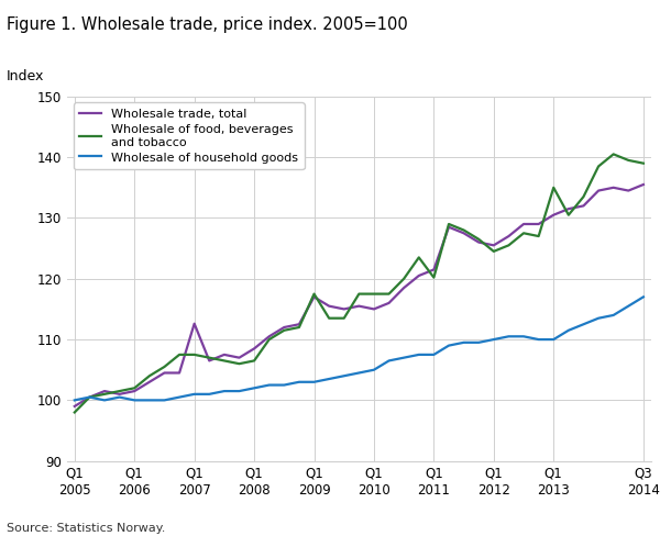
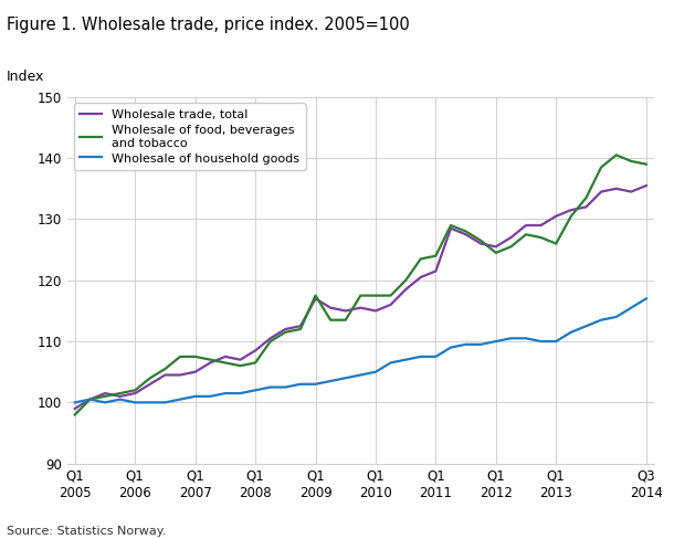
Wholesale trade, total/Q1 2007: 112.6 -> 105.0
Wholesale of food, beverages and tobacco/Q1 2011: 120.2 -> 124.0
Wholesale of food, beverages and tobacco/Q1 2013: 135.0 -> 126.0
